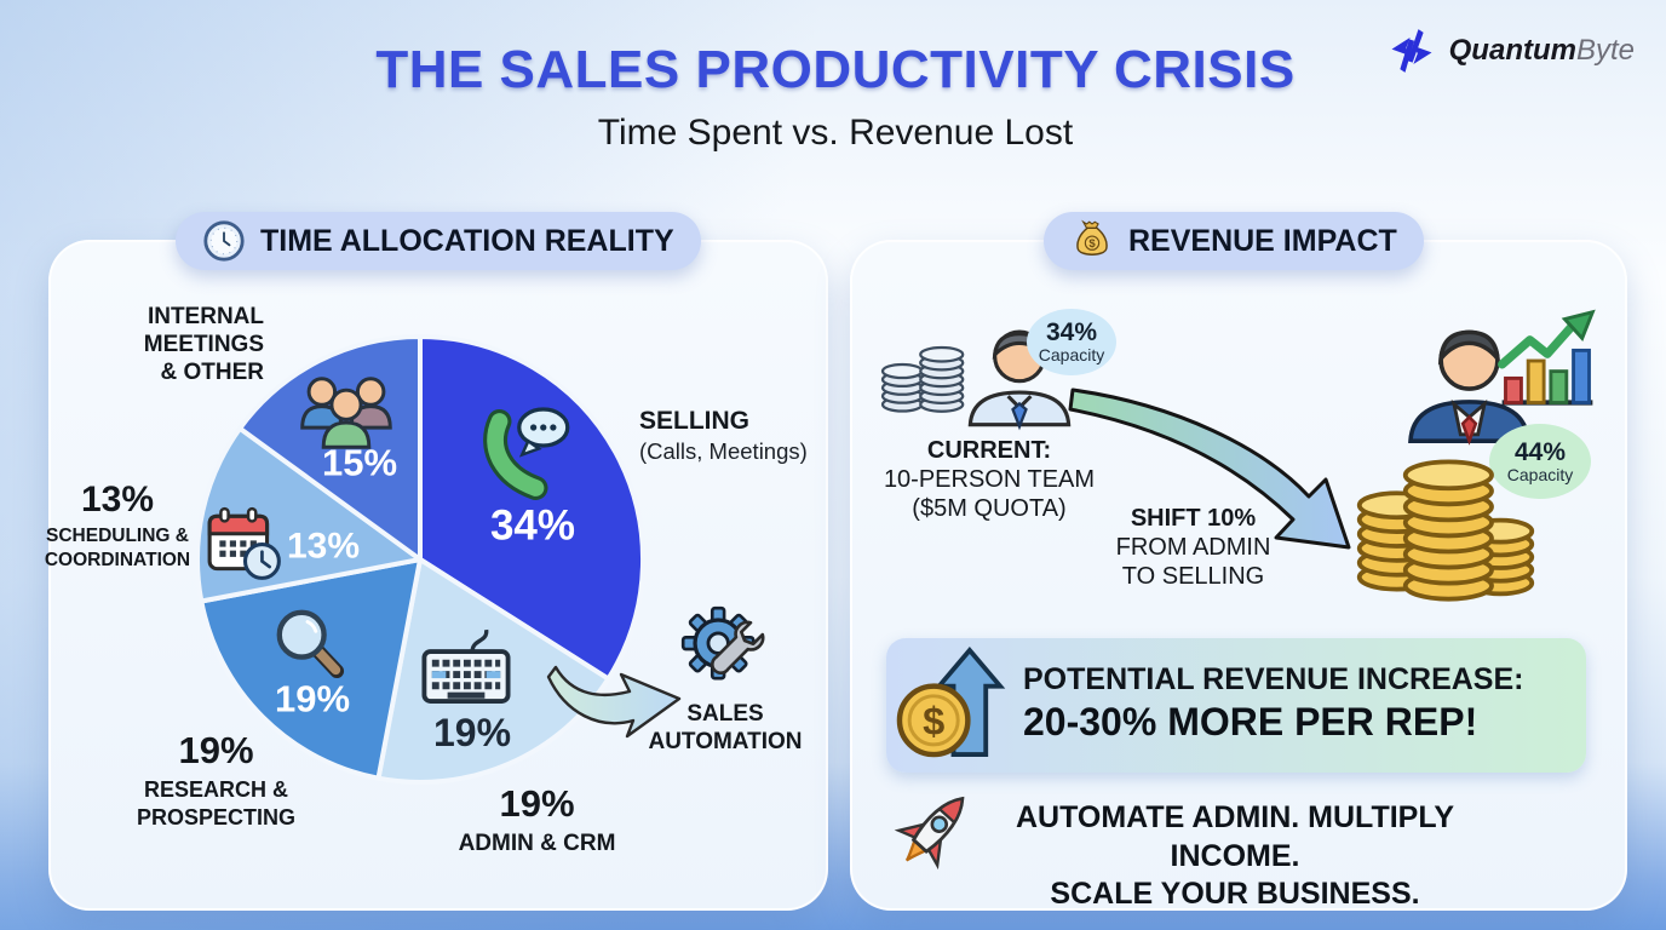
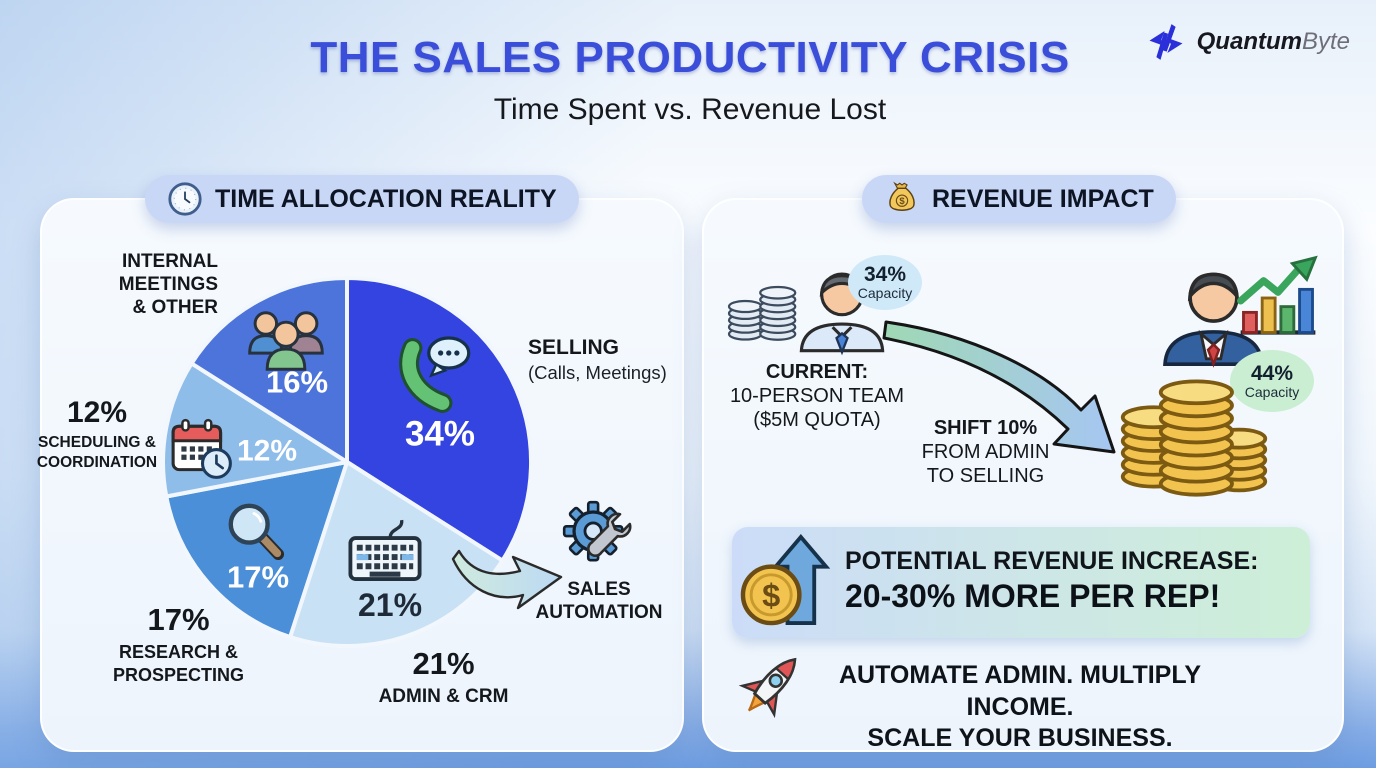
ADMIN & CRM: 19% -> 21%
RESEARCH & PROSPECTING: 19% -> 17%
SCHEDULING & COORDINATION: 13% -> 12%
INTERNAL MEETINGS & OTHER: 15% -> 16%
